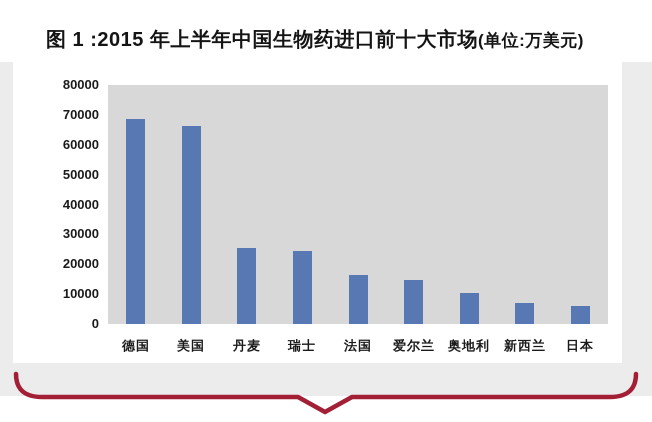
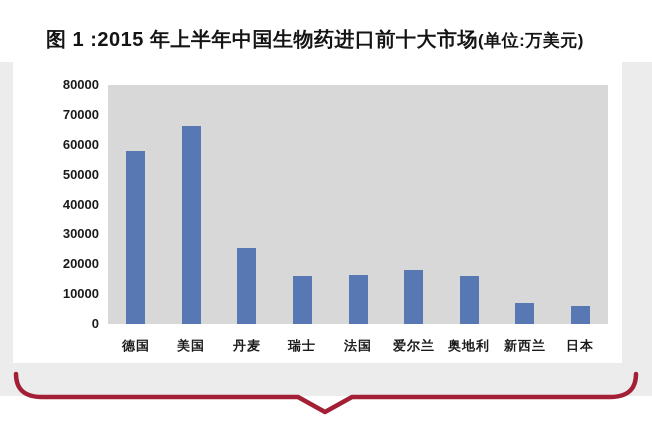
德国: 68000 -> 58000
瑞士: 24000 -> 16000
爱尔兰: 15000 -> 18000
奥地利: 10000 -> 16000
